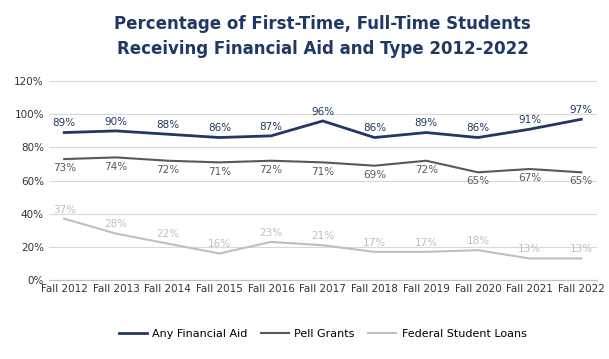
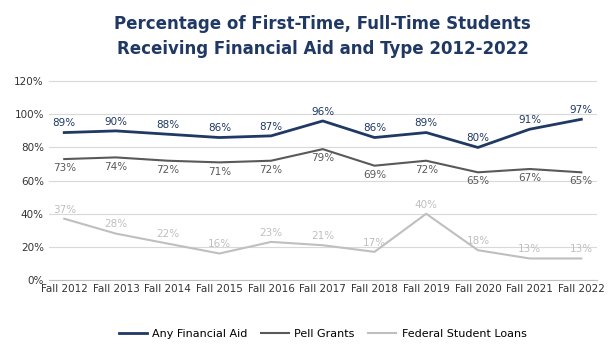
Pell Grants/Fall 2017: 71% -> 79%
Federal Student Loans/Fall 2019: 17% -> 40%
Any Financial Aid/Fall 2020: 86% -> 80%
